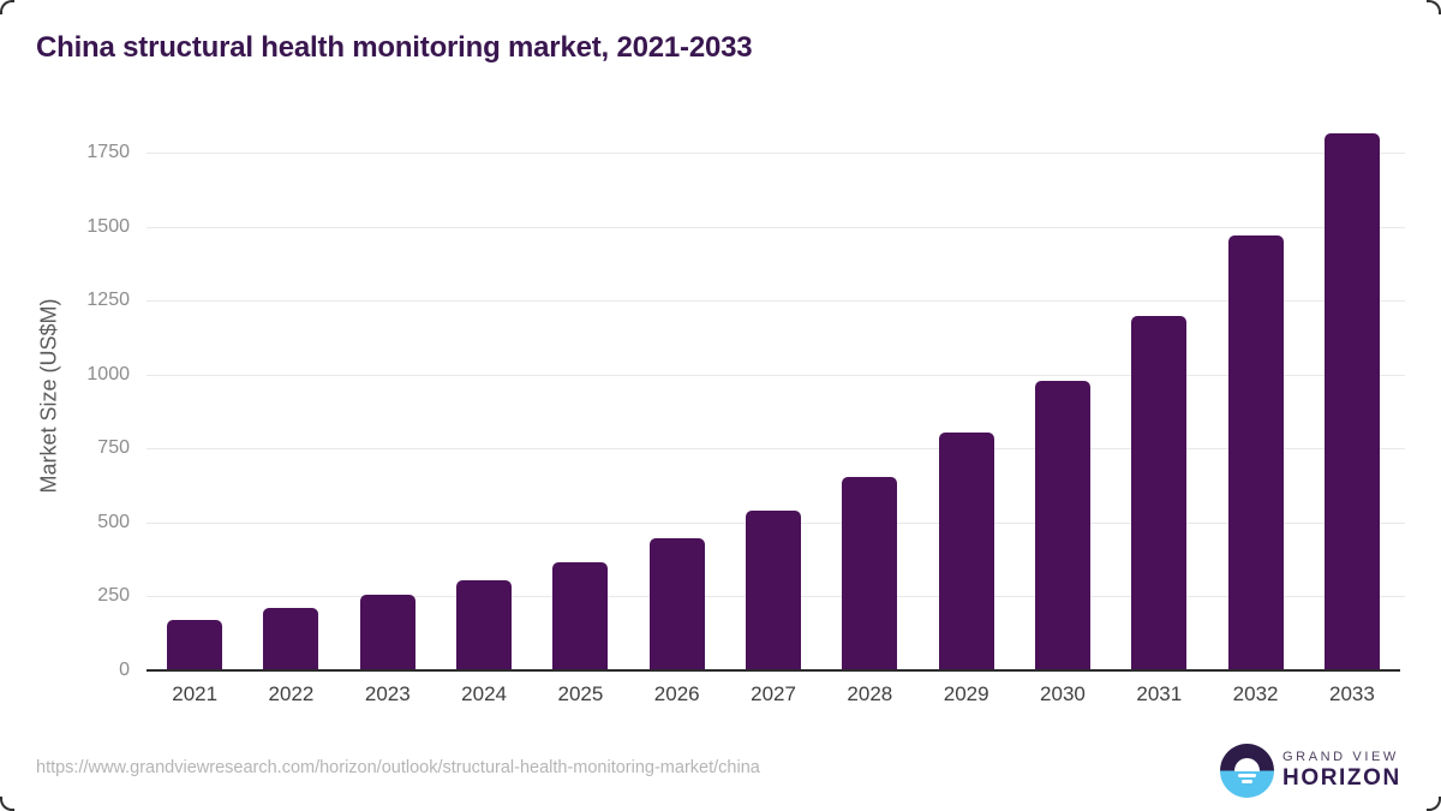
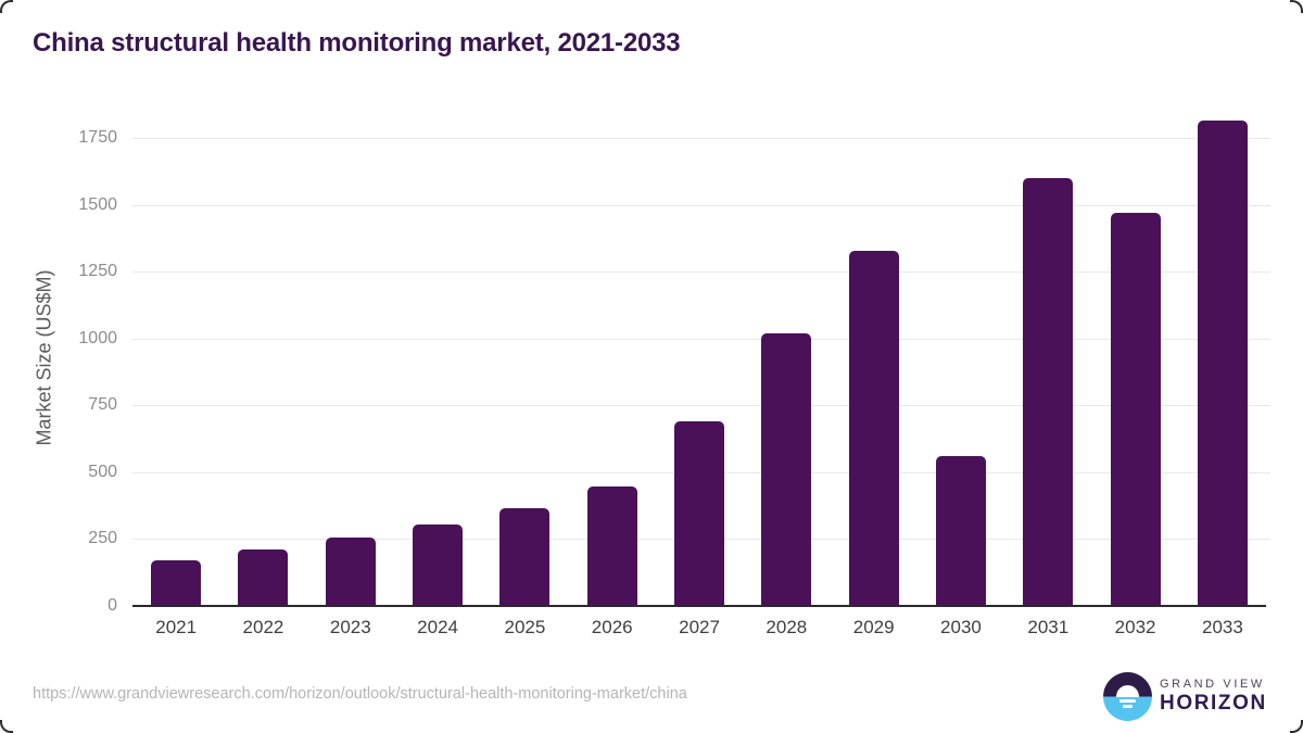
2027: 540 -> 690
2028: 660 -> 1020
2029: 800 -> 1330
2030: 980 -> 560
2031: 1200 -> 1600
